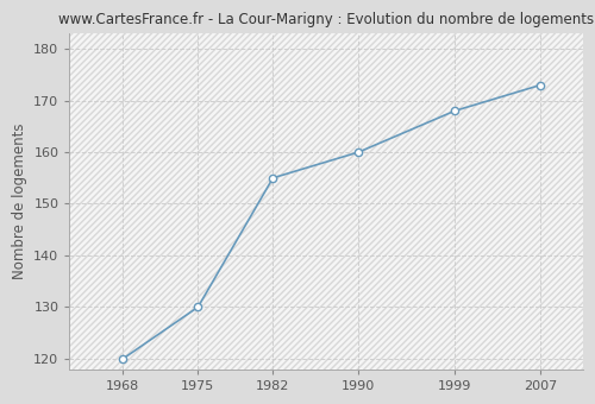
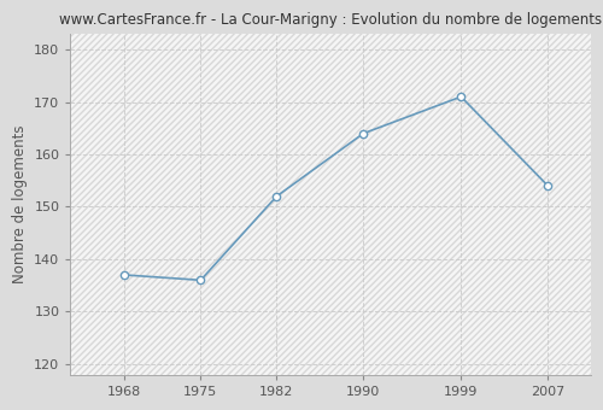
1968: 120 -> 137
1975: 130 -> 136
1982: 155 -> 152
1990: 160 -> 164
1999: 168 -> 171
2007: 173 -> 154
